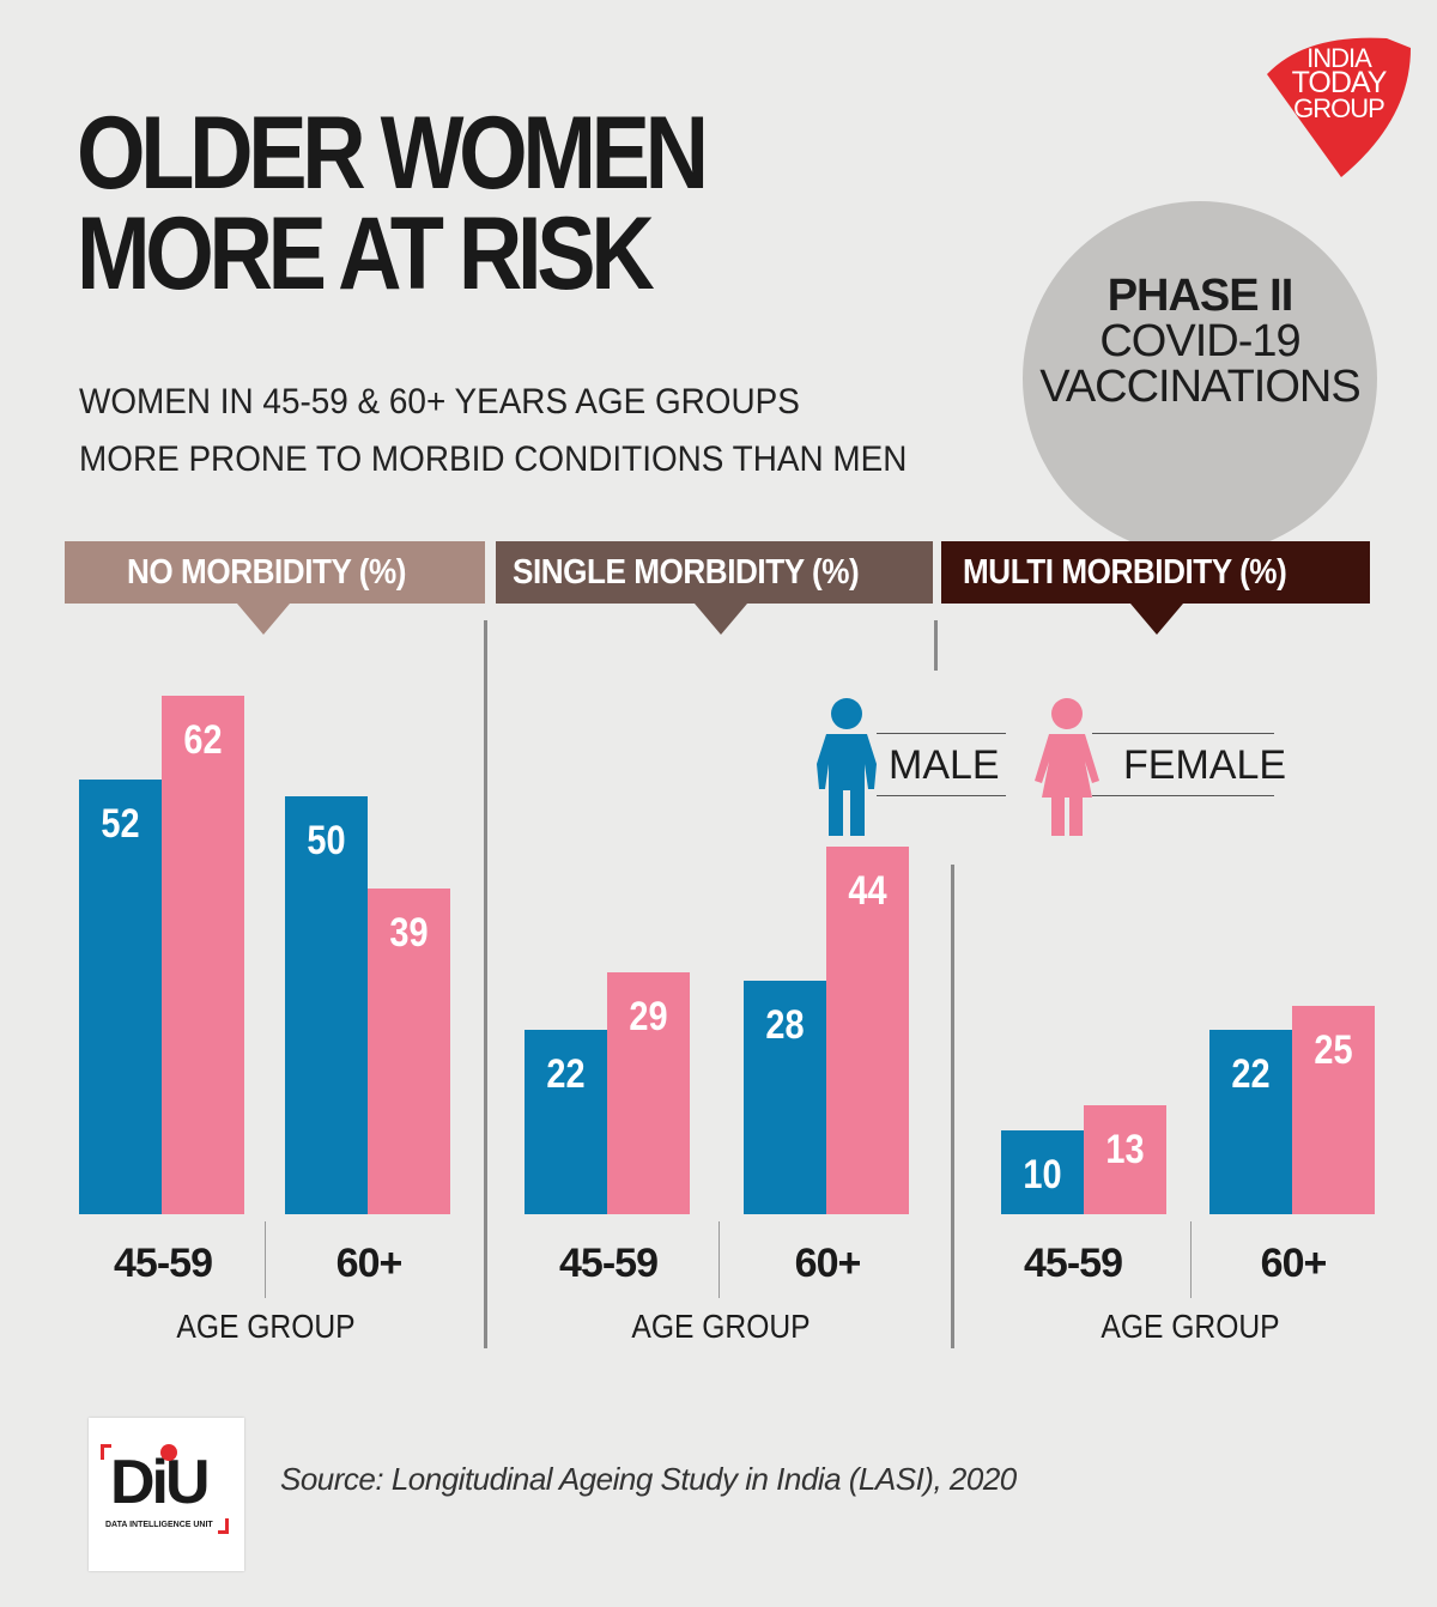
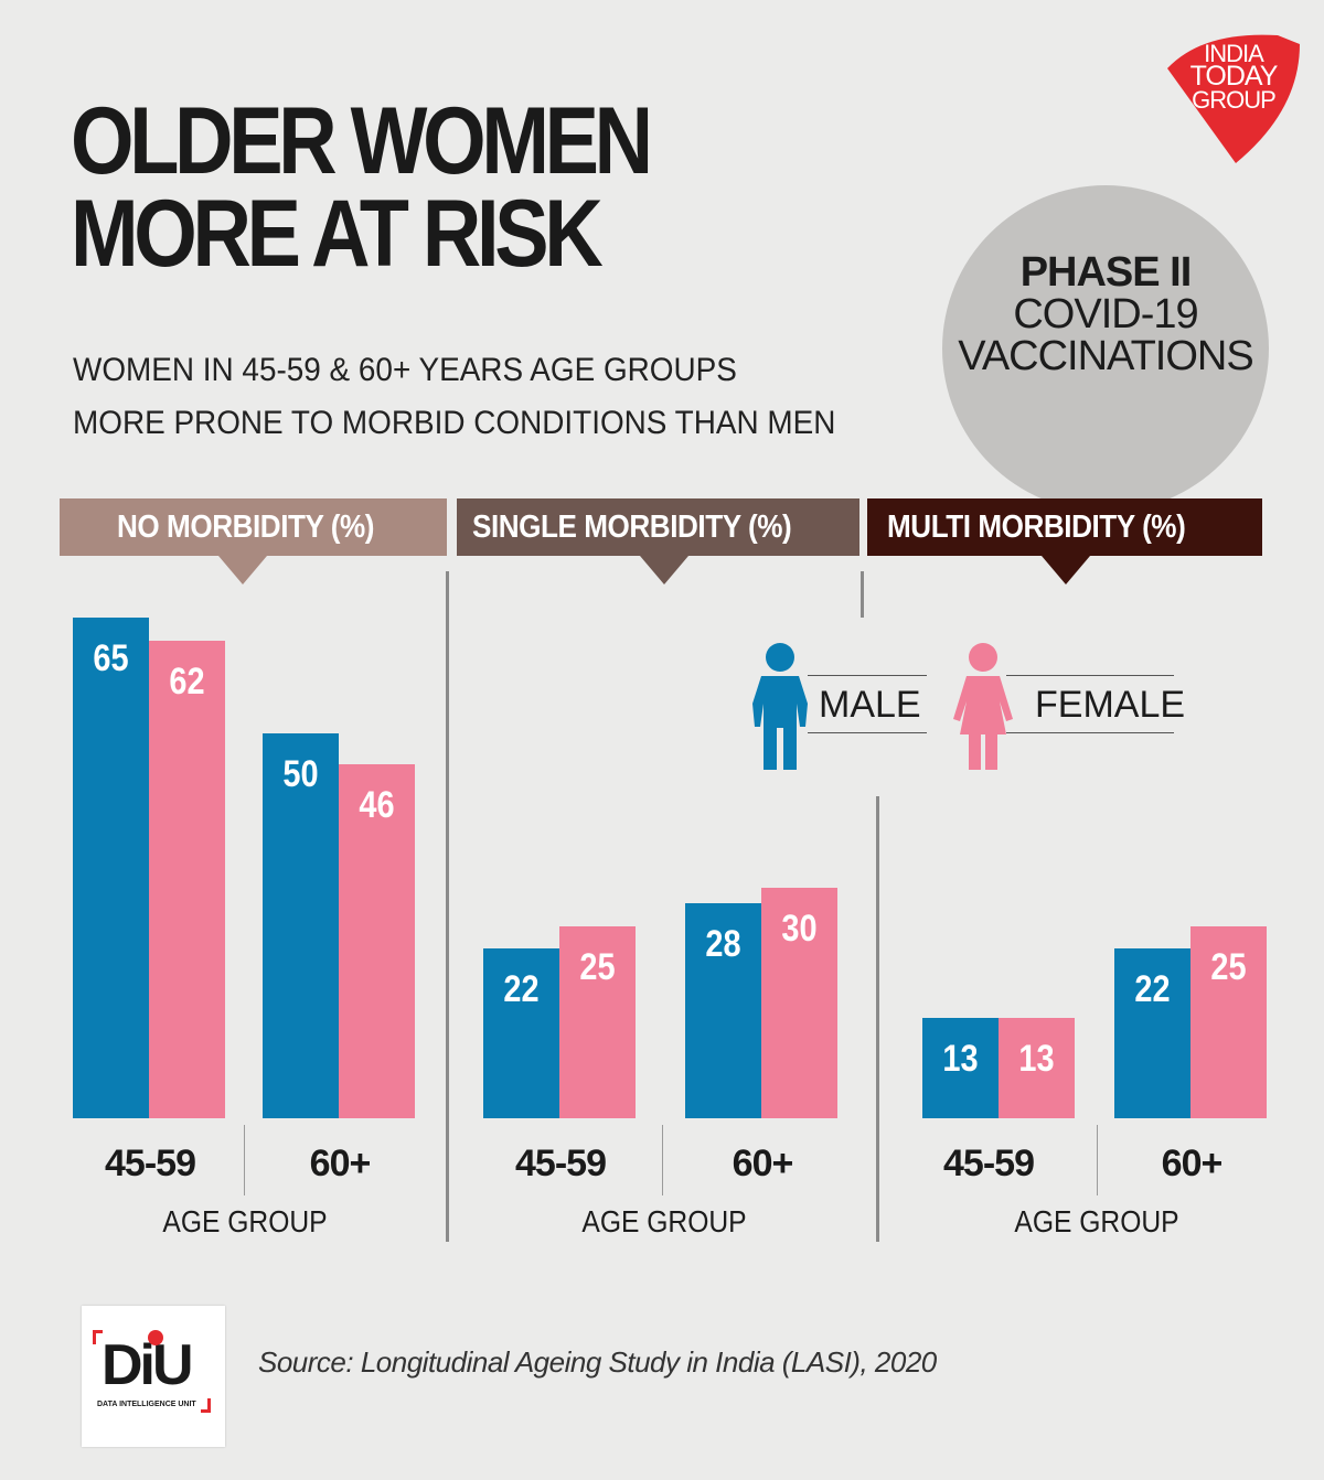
NO MORBIDITY (%)/MALE/45-59: 52 -> 65
NO MORBIDITY (%)/FEMALE/60+: 39 -> 46
SINGLE MORBIDITY (%)/FEMALE/45-59: 29 -> 25
SINGLE MORBIDITY (%)/FEMALE/60+: 44 -> 30
MULTI MORBIDITY (%)/MALE/45-59: 10 -> 13
